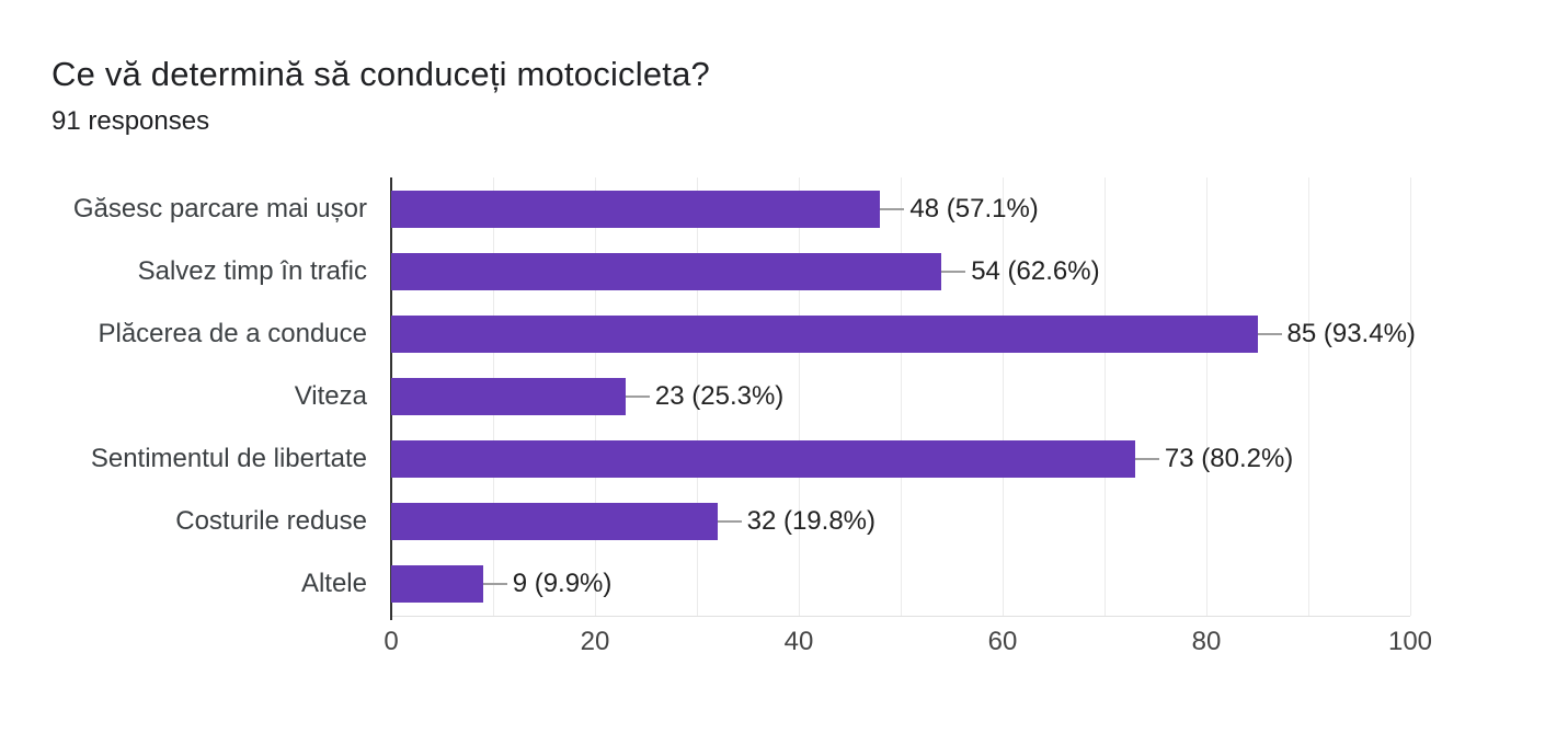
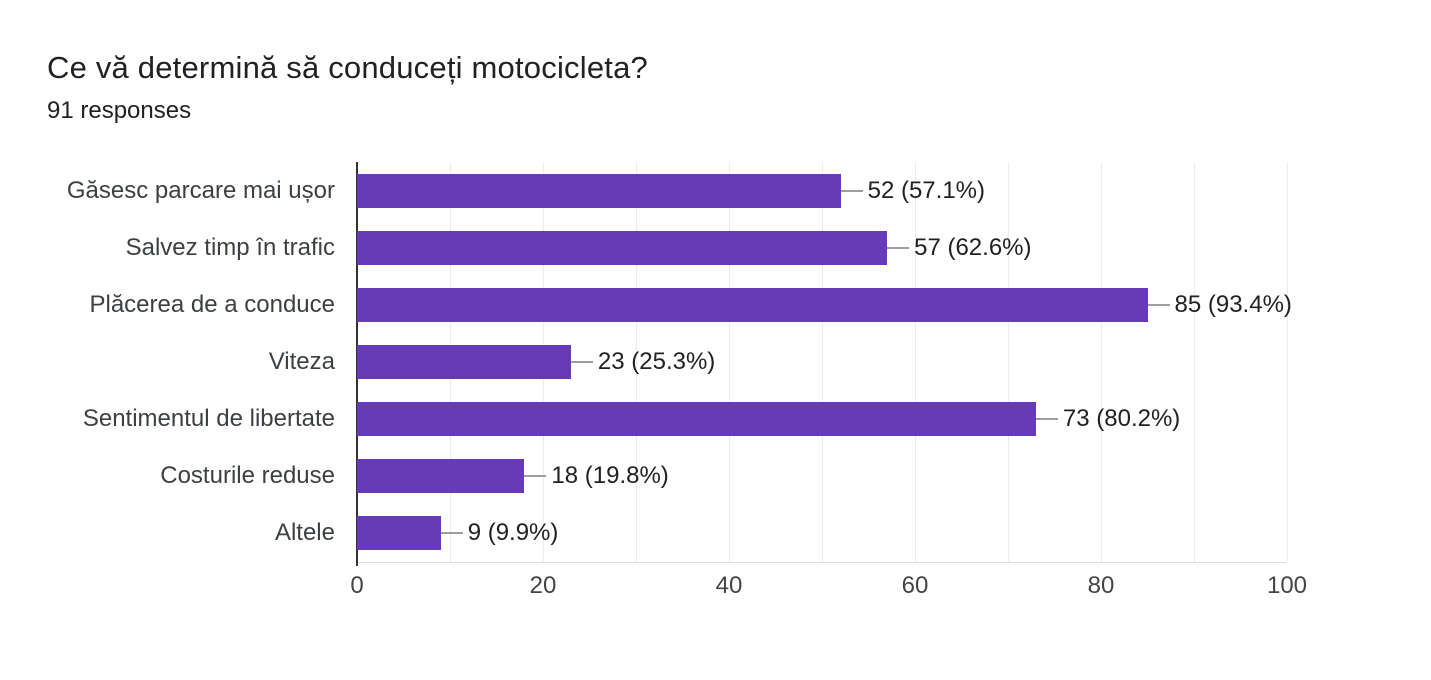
Găsesc parcare mai ușor: 48 -> 52
Salvez timp în trafic: 54 -> 57
Costurile reduse: 32 -> 18
